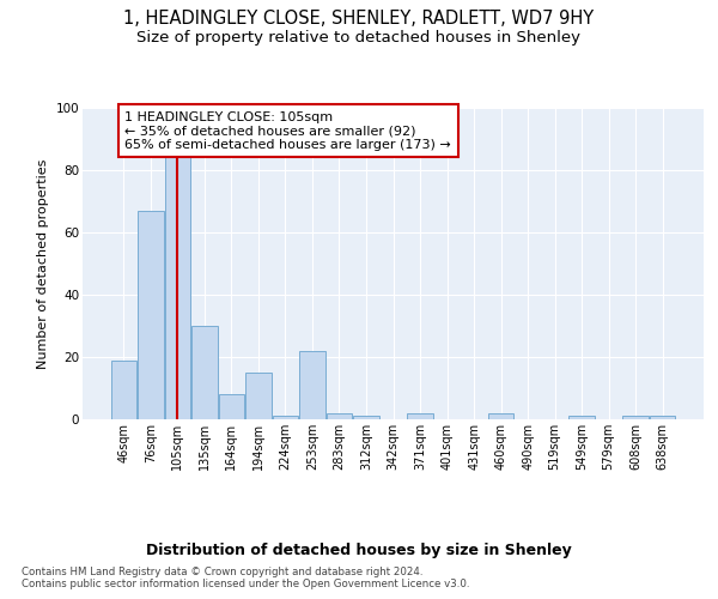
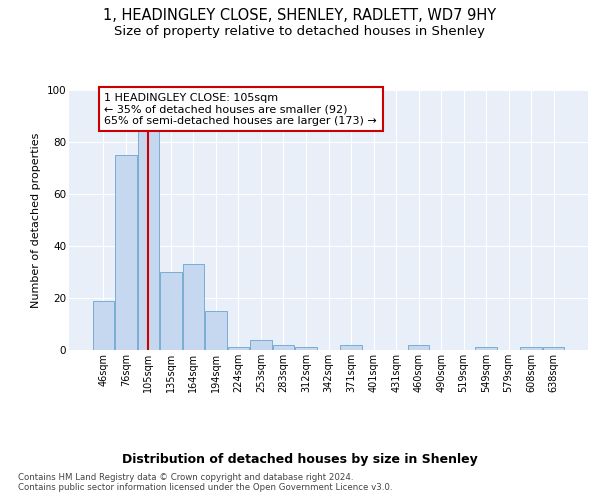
76sqm: 67 -> 75
164sqm: 8 -> 33
253sqm: 22 -> 4
